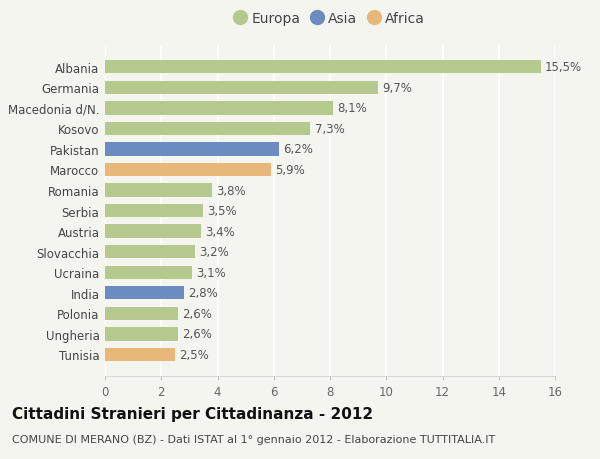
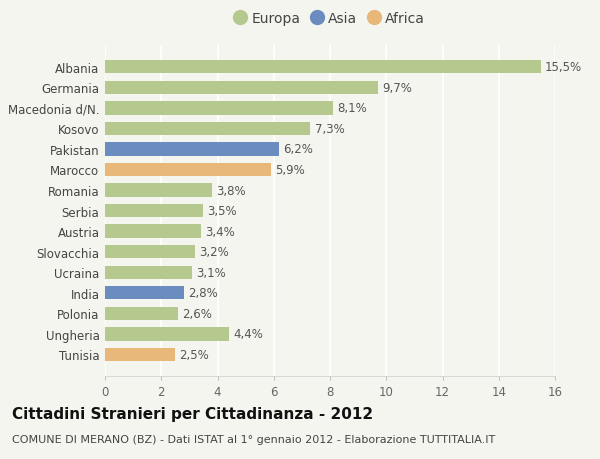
Ungheria: 2,6% -> 4,4%
